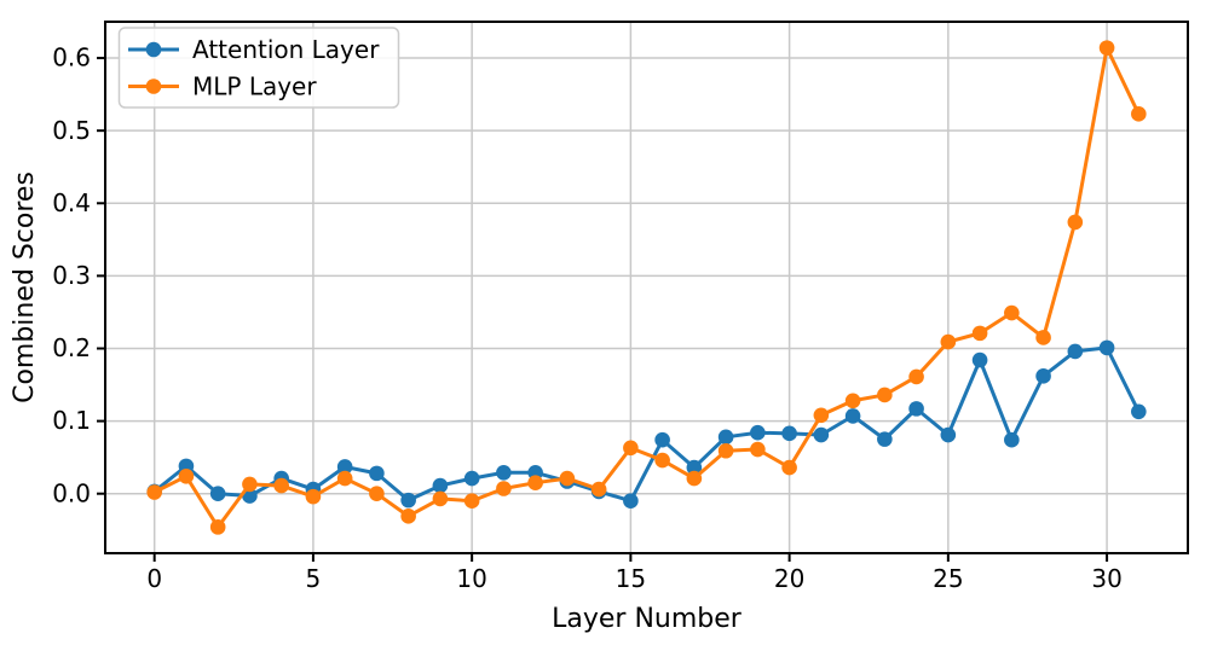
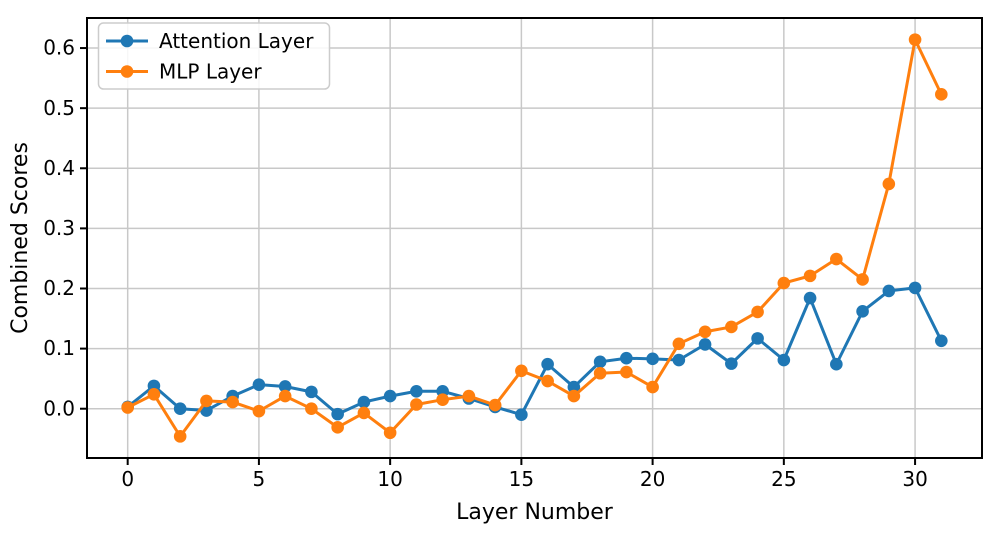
Attention Layer/5: 0.01 -> 0.04
MLP Layer/10: -0.01 -> -0.04
